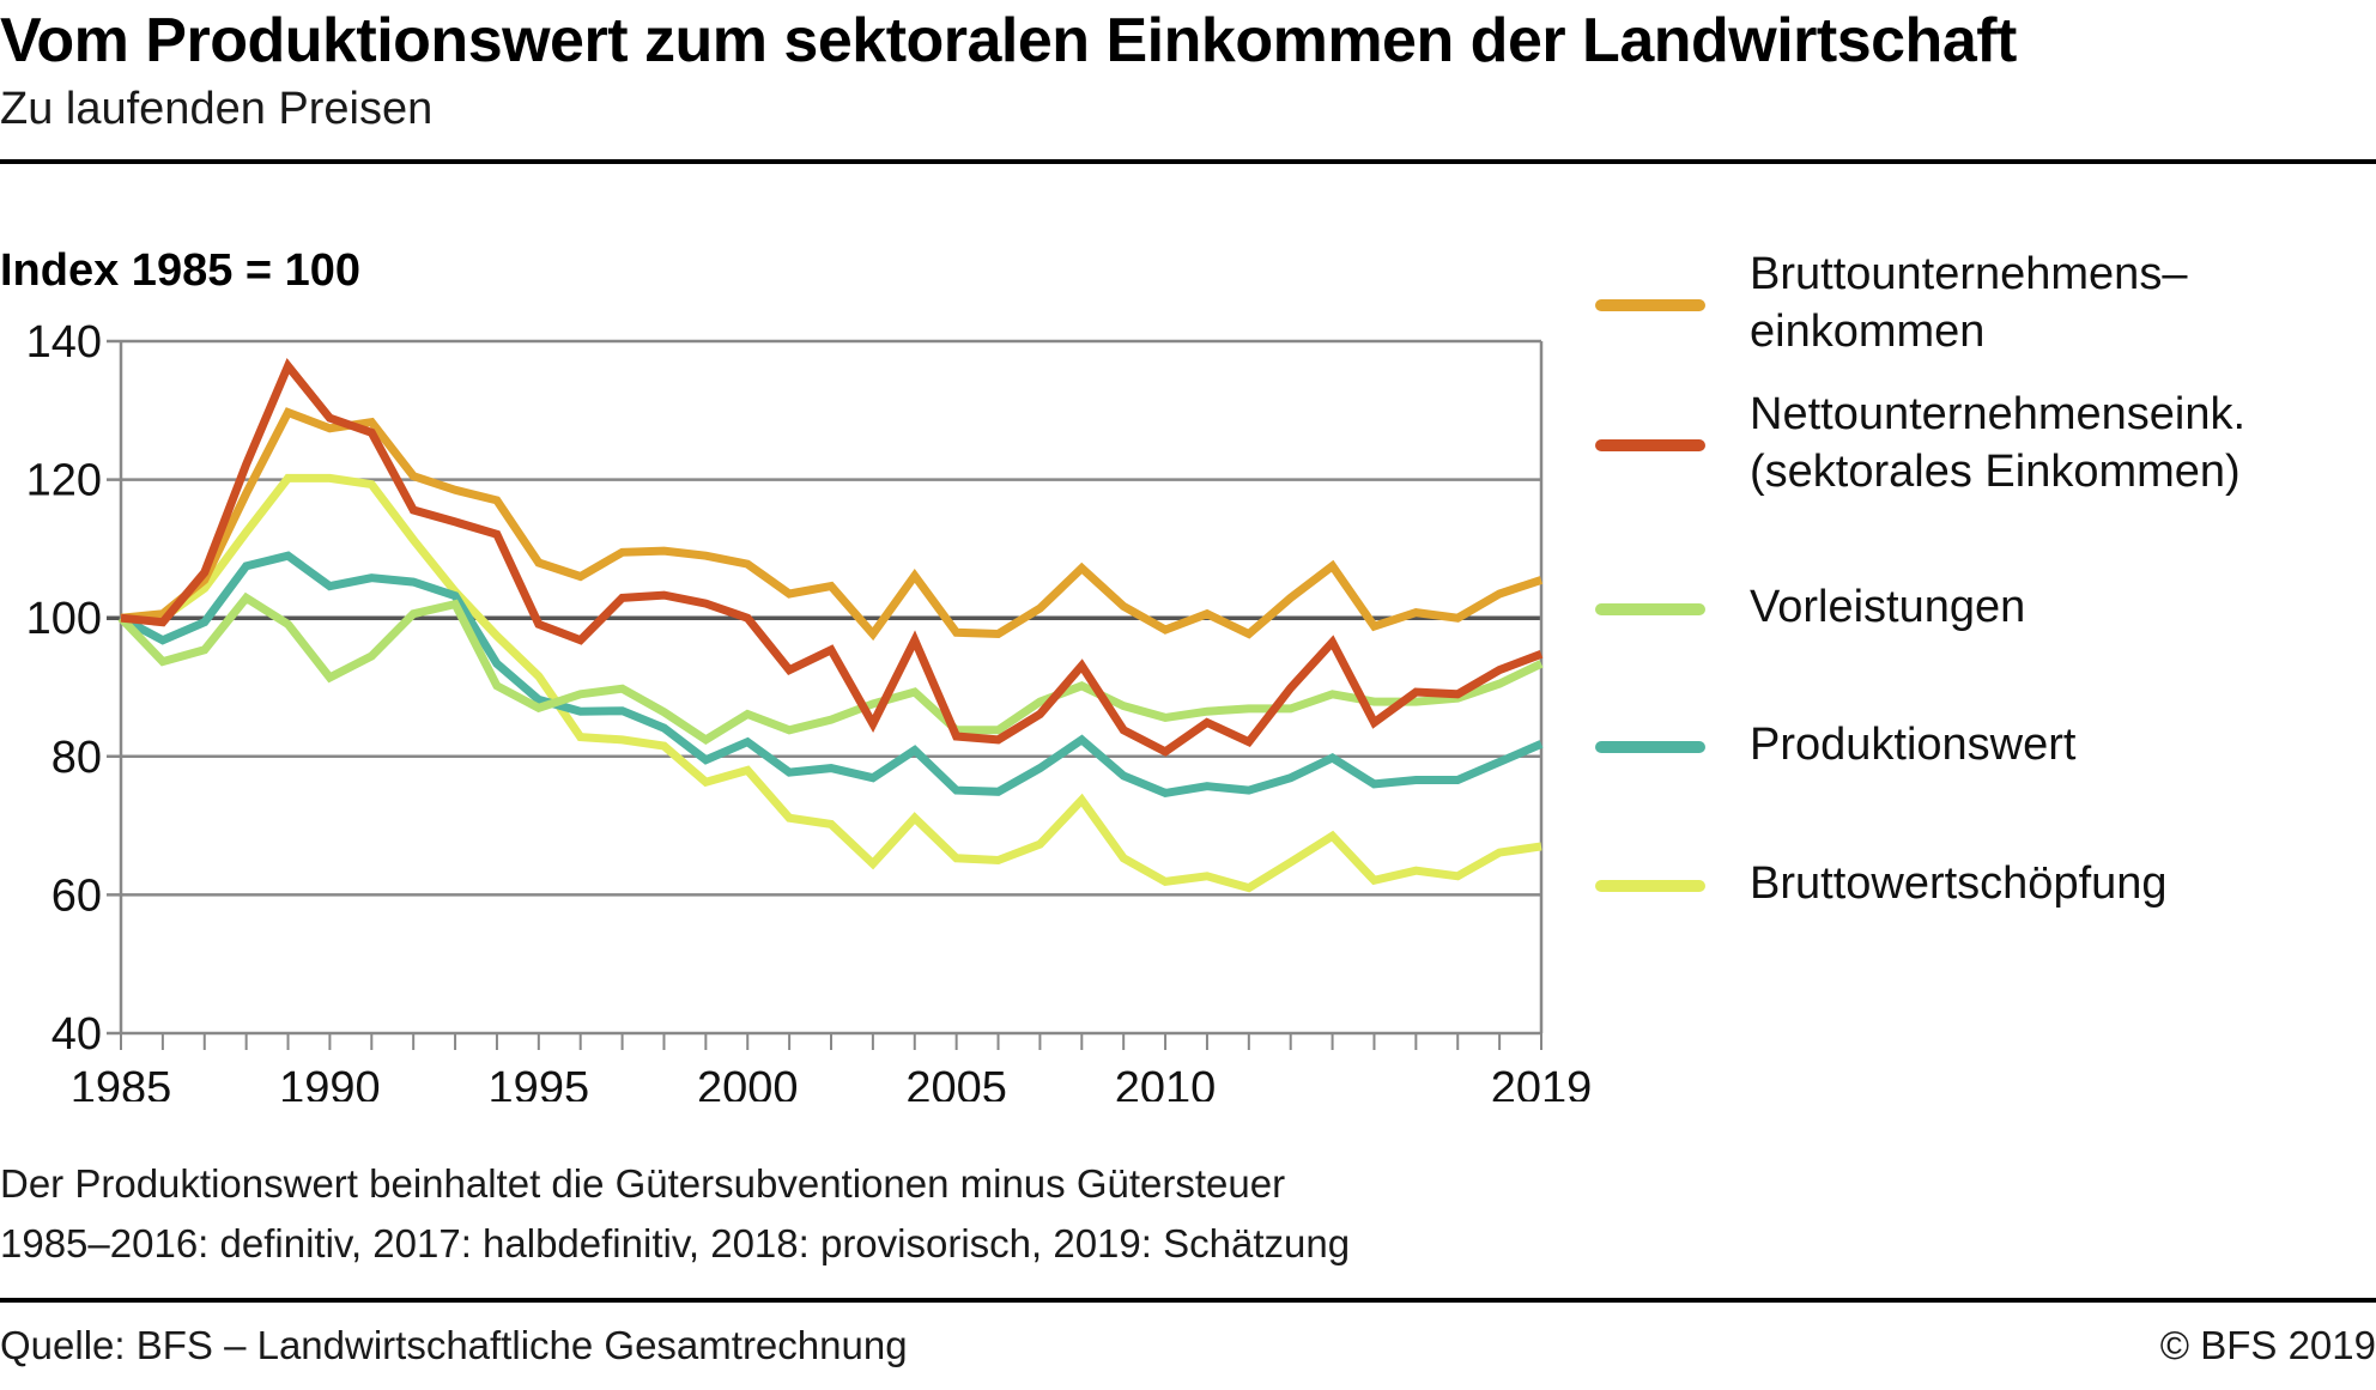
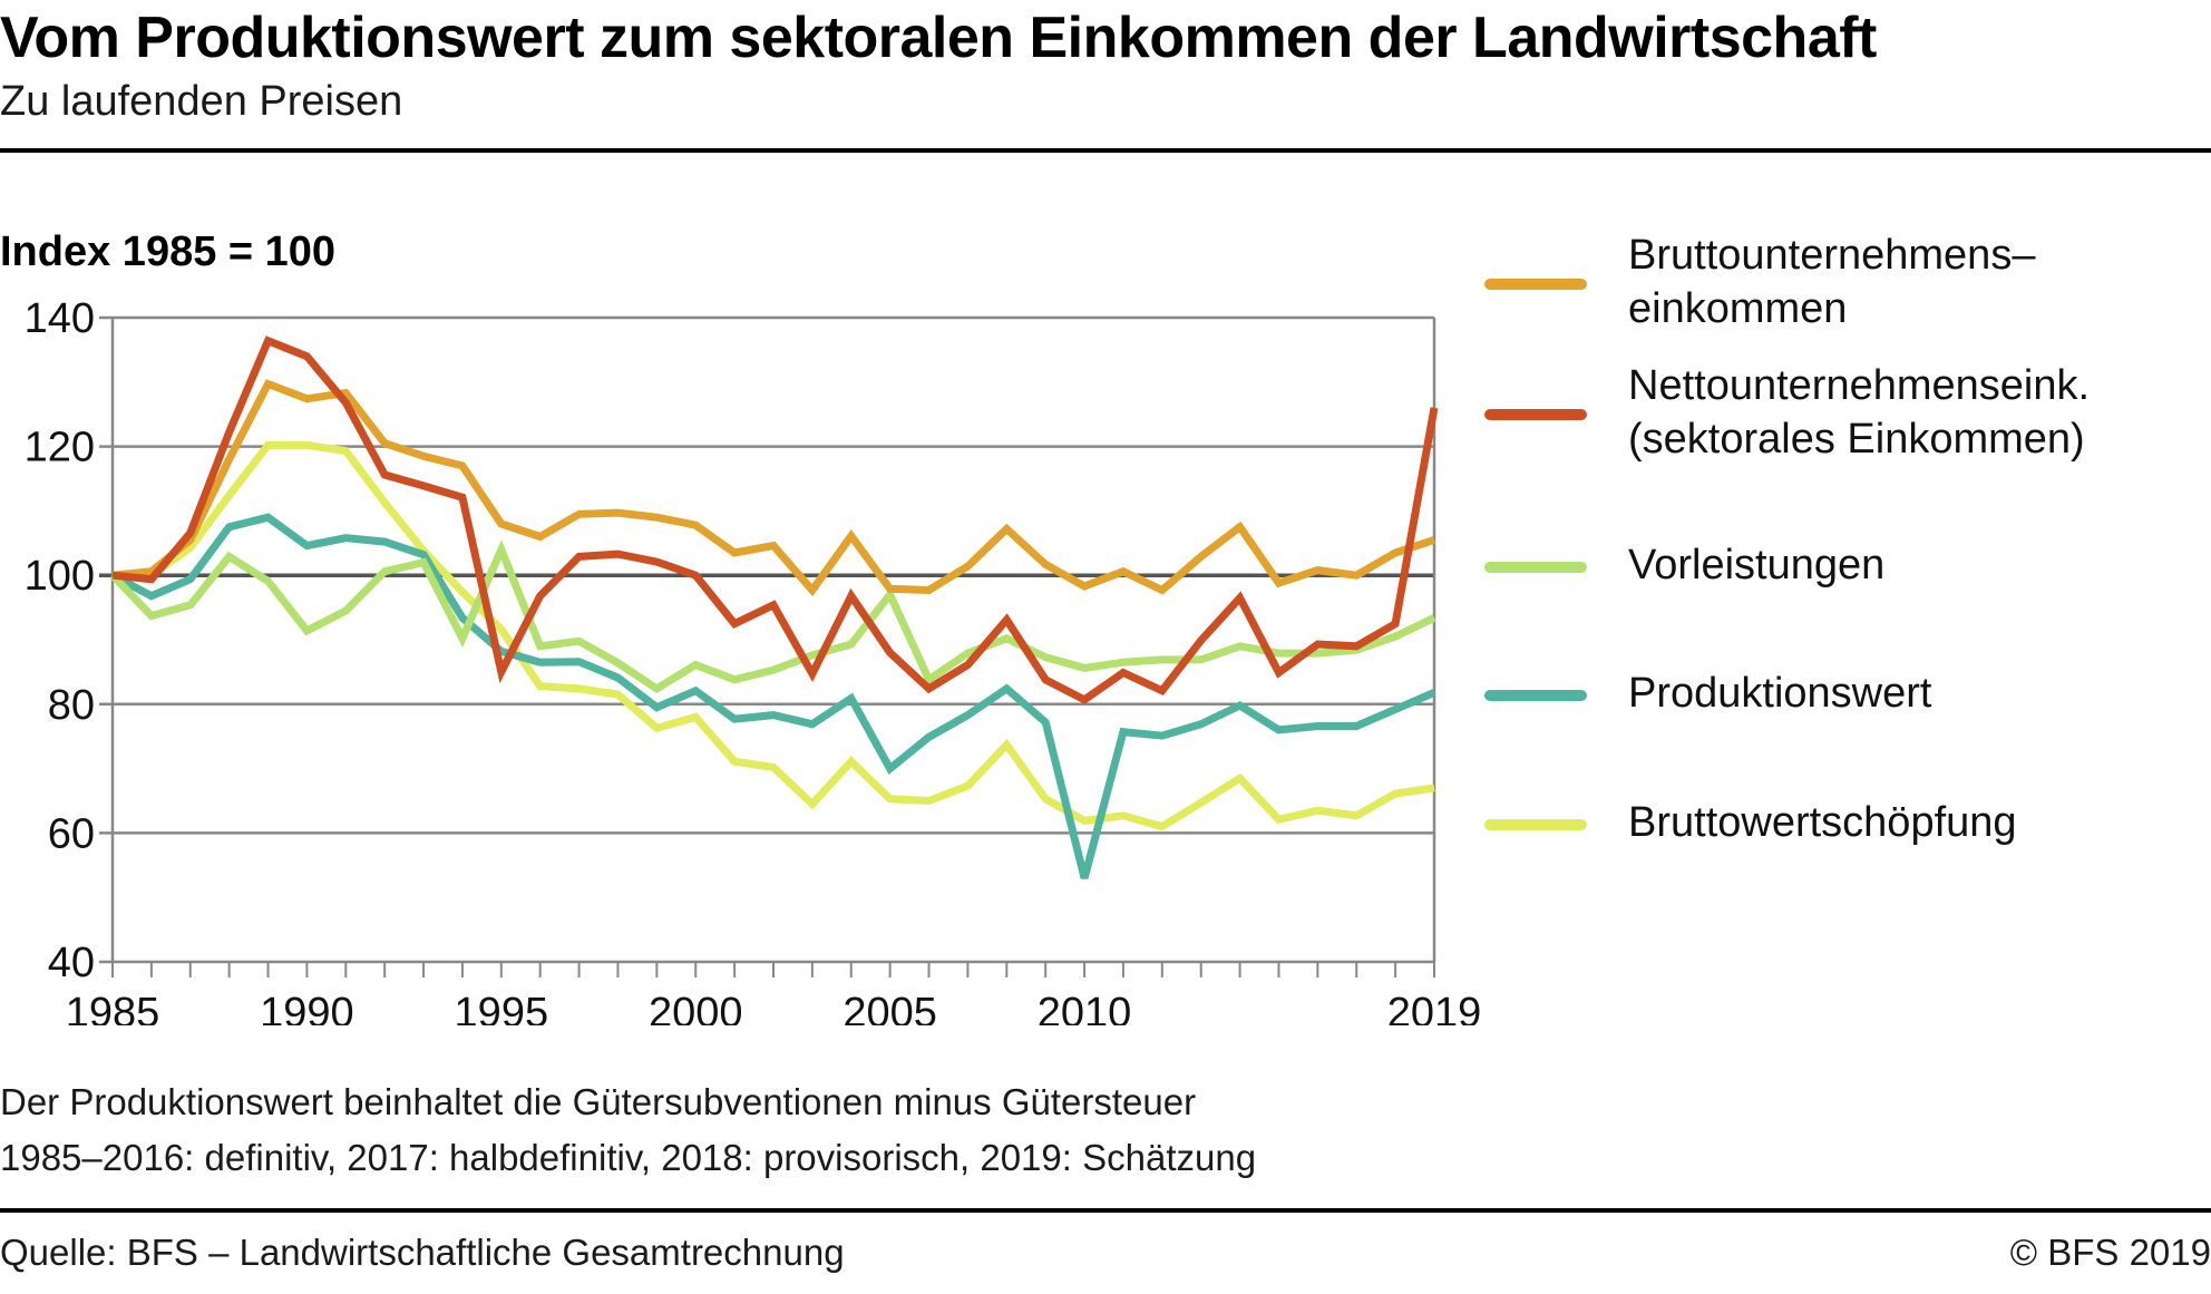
Nettounternehmenseink. (sektorales Einkommen)/1990: 129 -> 134
Nettounternehmenseink. (sektorales Einkommen)/1995: 99 -> 85
Vorleistungen/1995: 87 -> 104
Nettounternehmenseink. (sektorales Einkommen)/2005: 83 -> 88
Vorleistungen/2005: 84 -> 97
Produktionswert/2005: 75 -> 70
Produktionswert/2010: 75 -> 53
Nettounternehmenseink. (sektorales Einkommen)/2019: 95 -> 126
